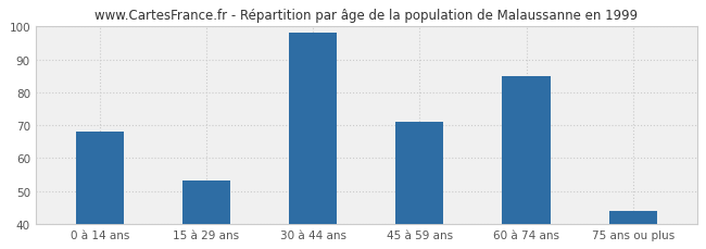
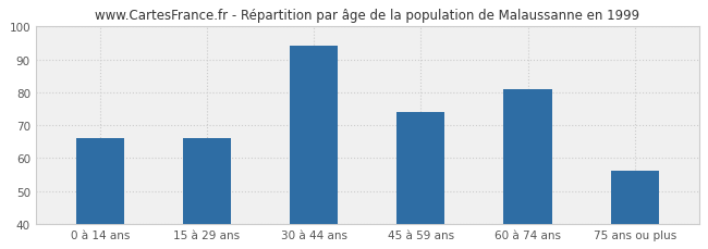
0 à 14 ans: 68 -> 66
15 à 29 ans: 53 -> 66
30 à 44 ans: 98 -> 94
45 à 59 ans: 71 -> 74
60 à 74 ans: 85 -> 81
75 ans ou plus: 44 -> 56
